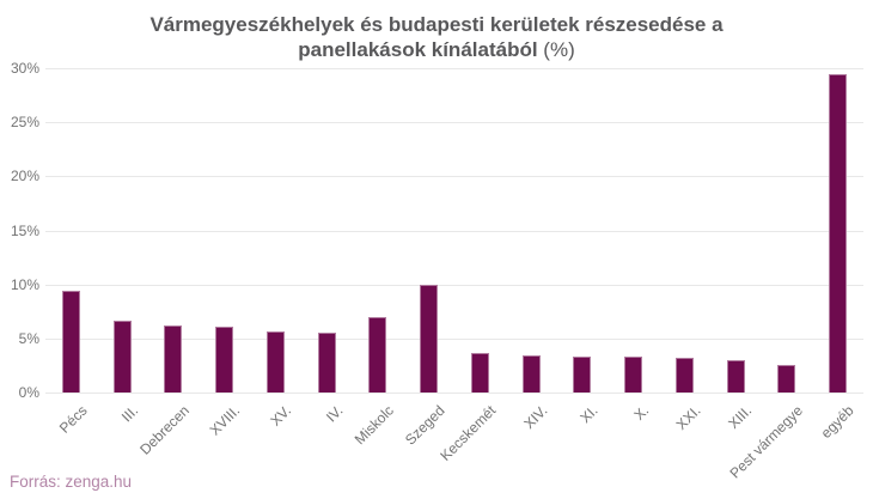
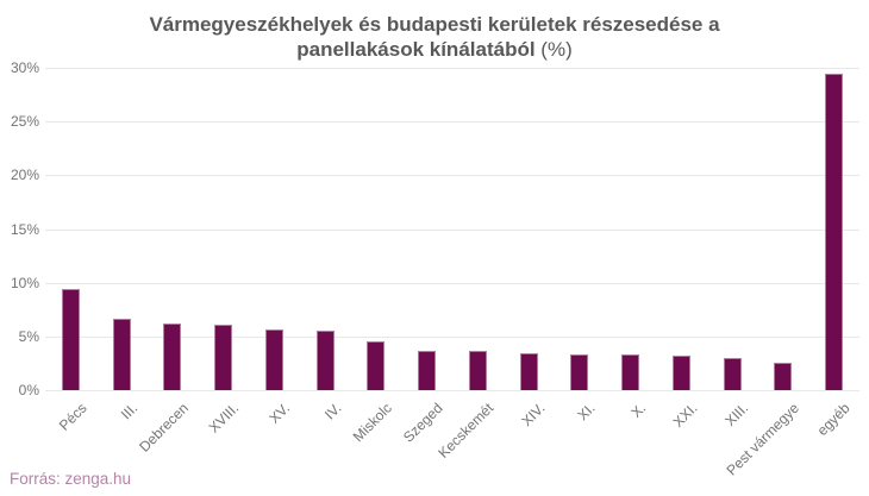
Miskolc: 7% -> 4%
Szeged: 10% -> 4%
